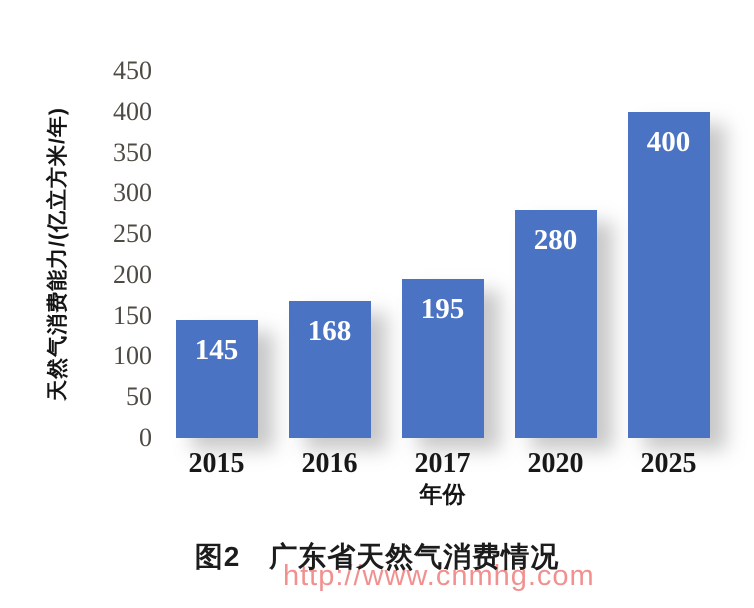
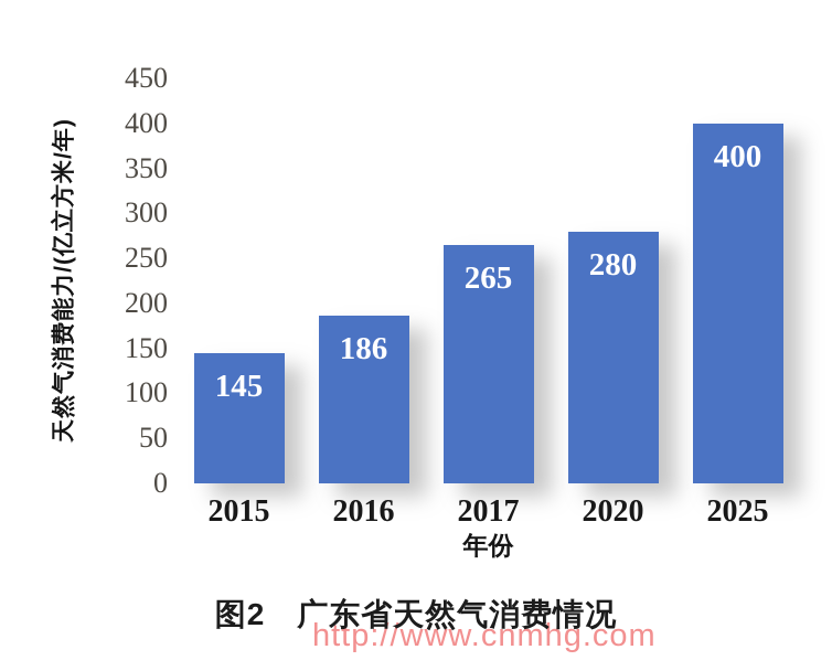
2016: 168 -> 186
2017: 195 -> 265
